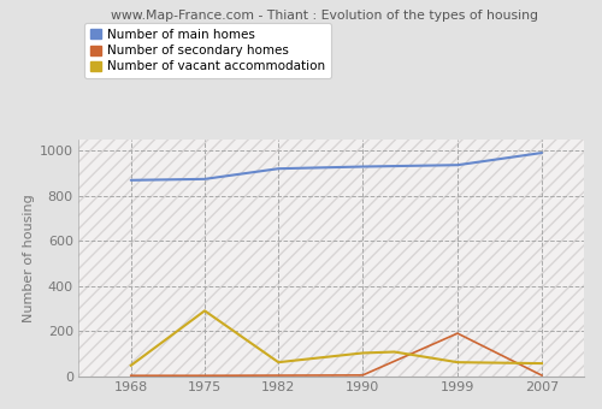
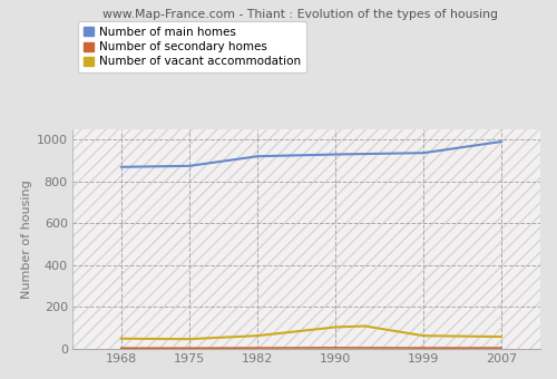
Number of vacant accommodation/1975: 290 -> 50
Number of secondary homes/1999: 190 -> 0
